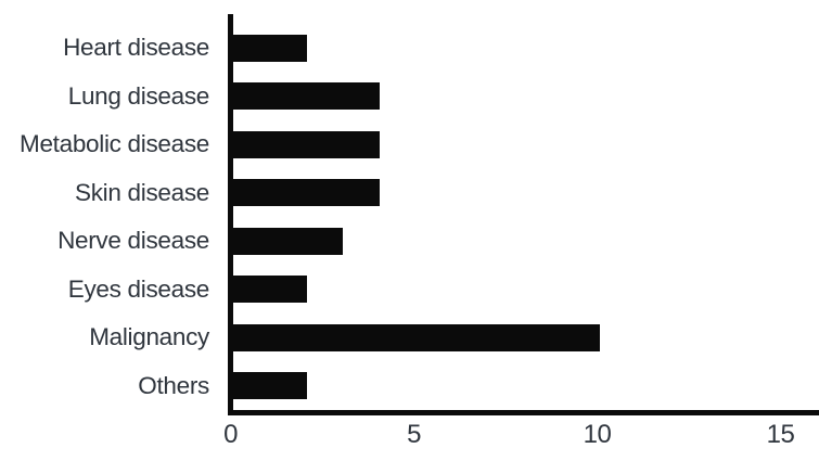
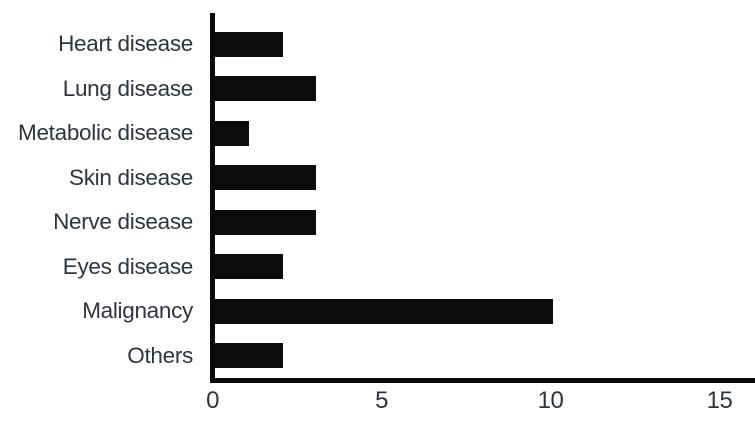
Lung disease: 4 -> 3
Metabolic disease: 4 -> 1
Skin disease: 4 -> 3
